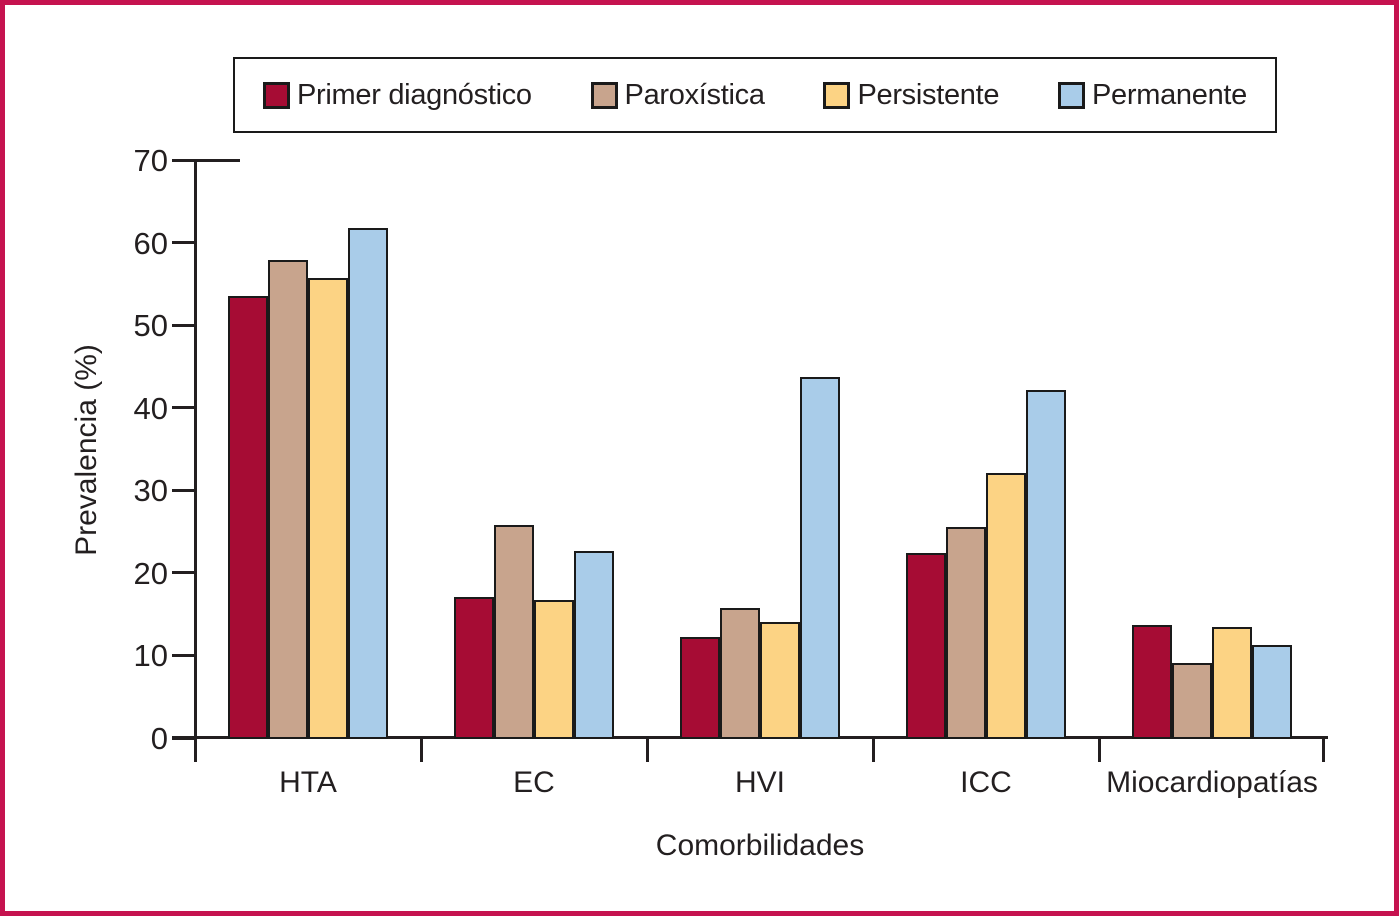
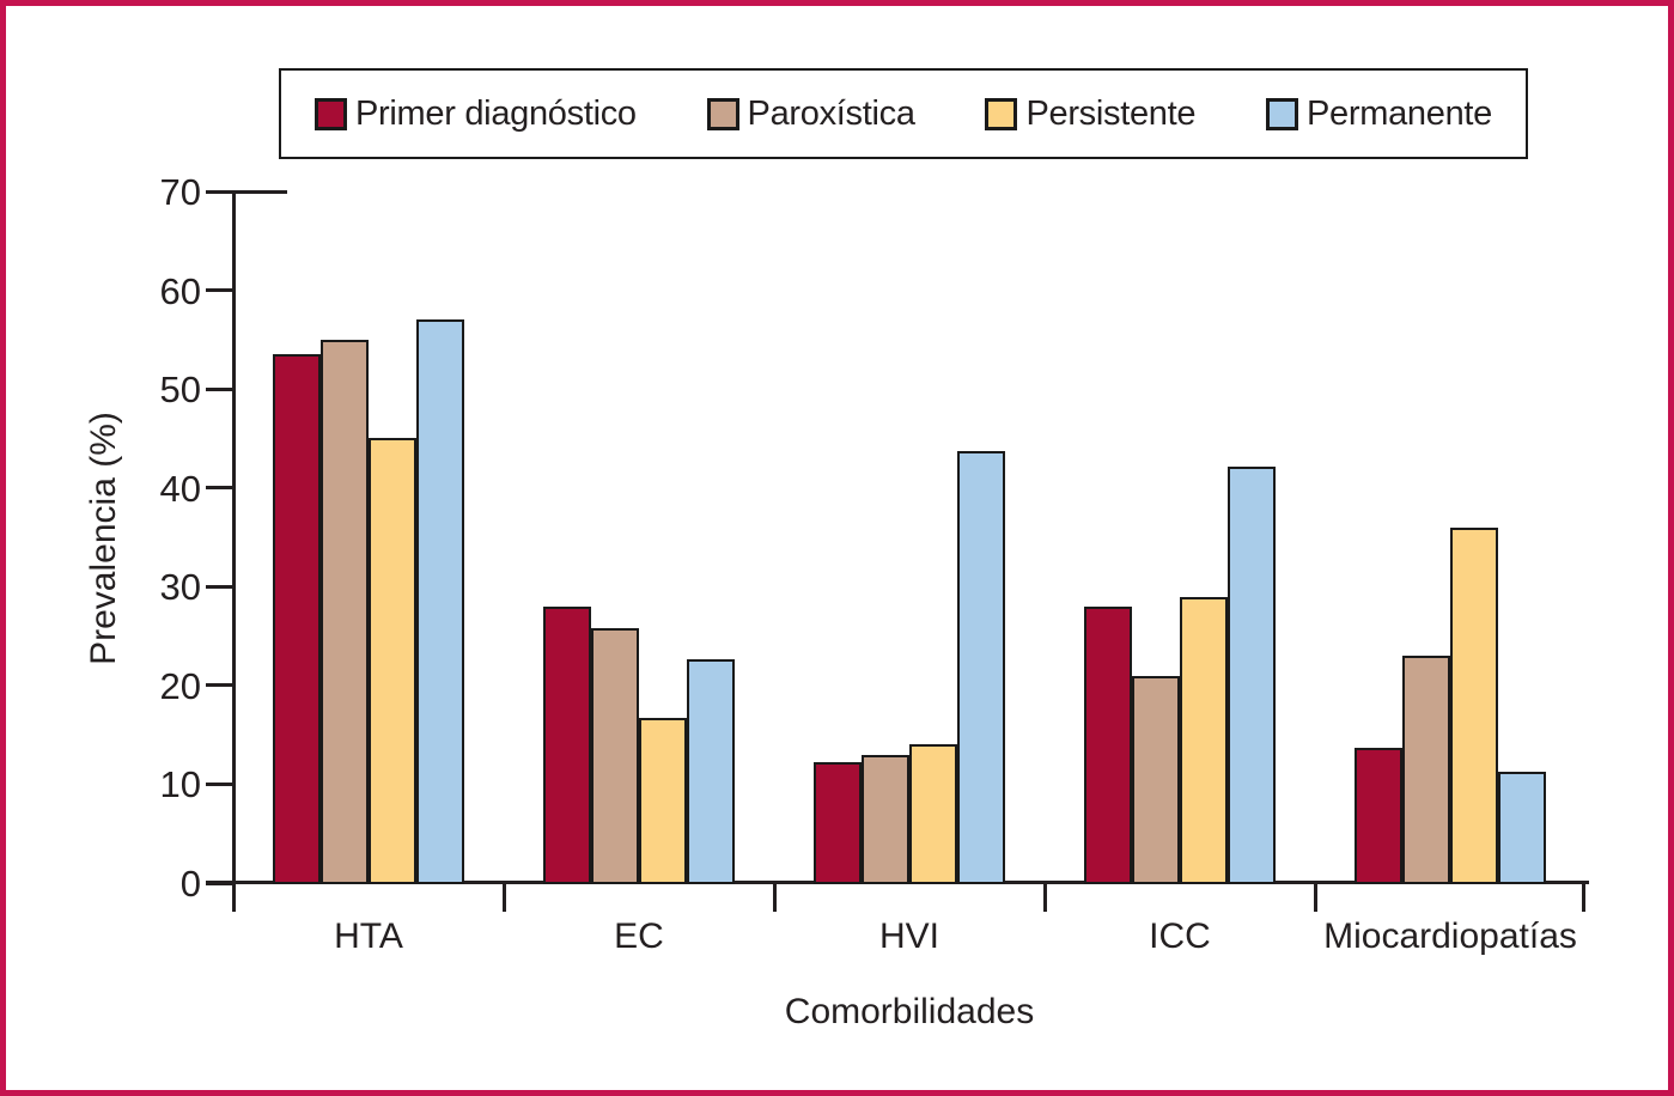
Paroxística/HTA: 58 -> 55
Persistente/HTA: 56 -> 45
Permanente/HTA: 62 -> 57
Primer diagnóstico/EC: 17 -> 28
Paroxística/HVI: 16 -> 13
Primer diagnóstico/ICC: 22 -> 28
Paroxística/ICC: 26 -> 21
Persistente/ICC: 32 -> 29
Paroxística/Miocardiopatías: 9 -> 23
Persistente/Miocardiopatías: 13 -> 36
